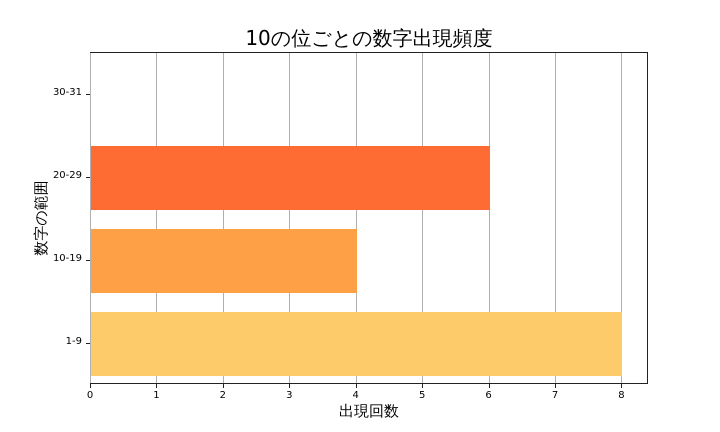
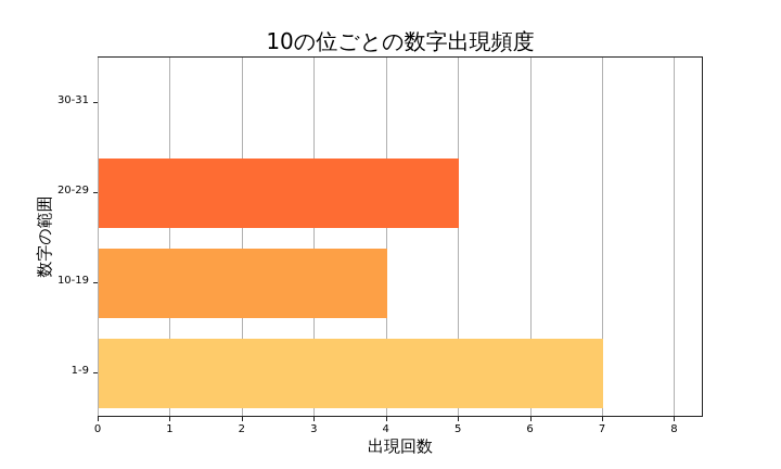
1-9: 8 -> 7
20-29: 6 -> 5
